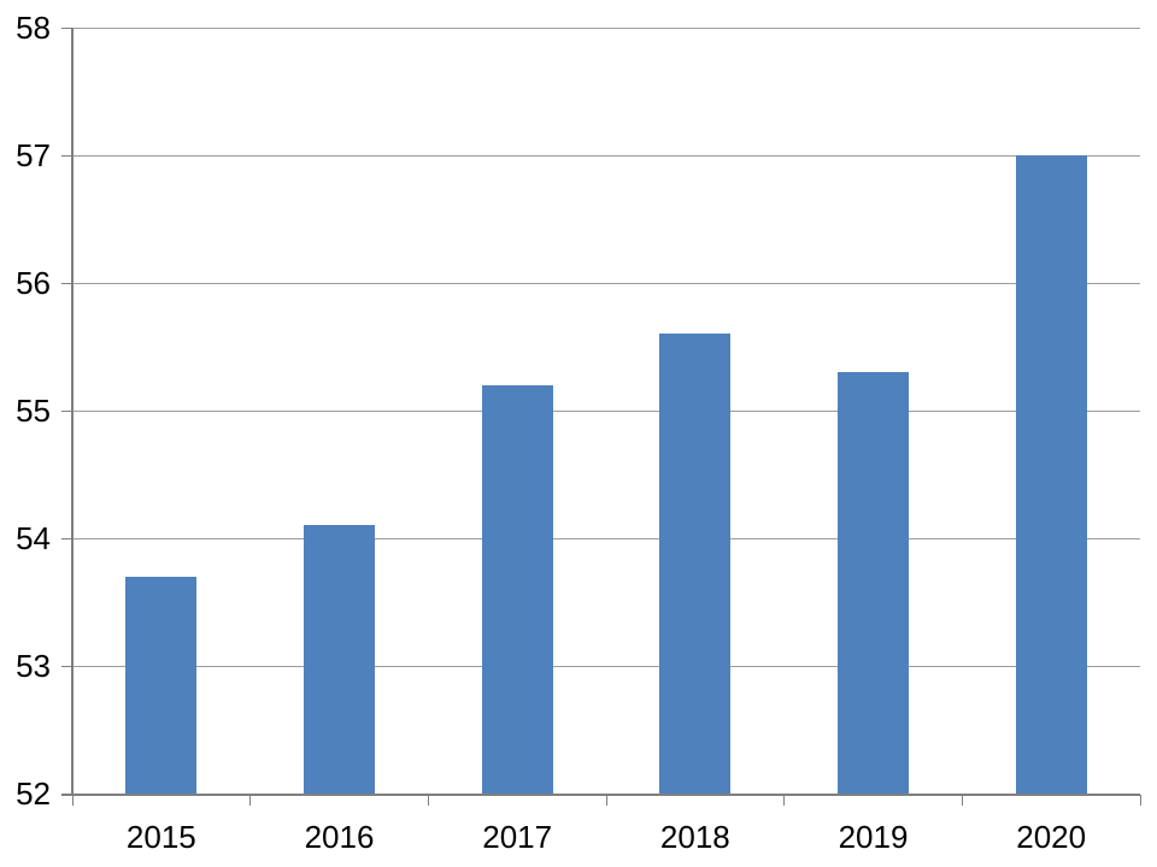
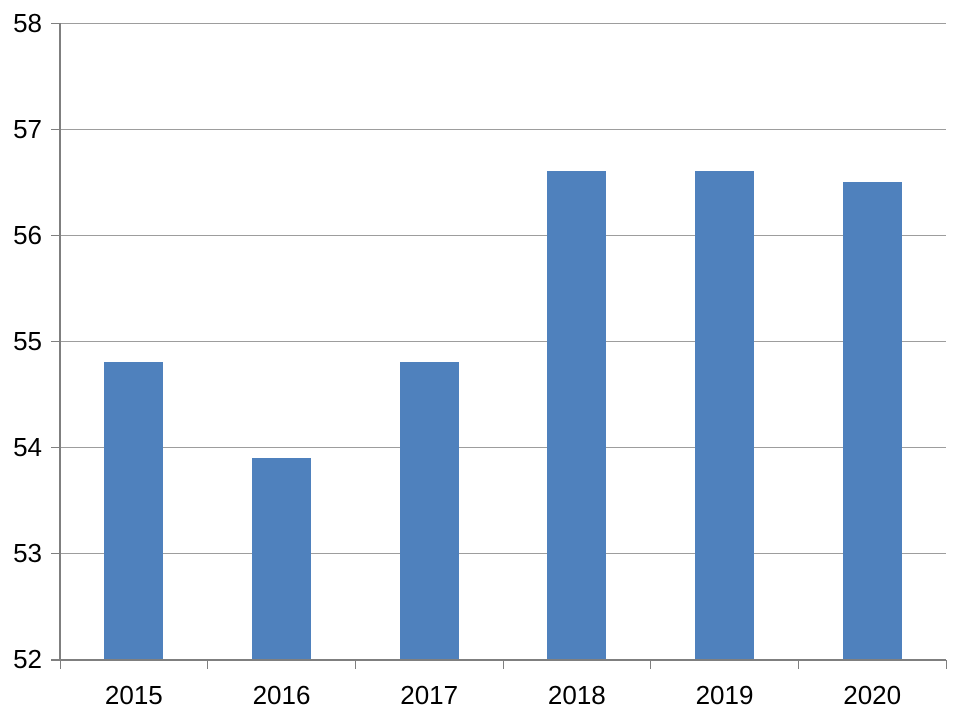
2015: 53.7 -> 54.8
2016: 54.1 -> 53.9
2017: 55.2 -> 54.8
2018: 55.6 -> 56.6
2019: 55.3 -> 56.6
2020: 57.0 -> 56.5
